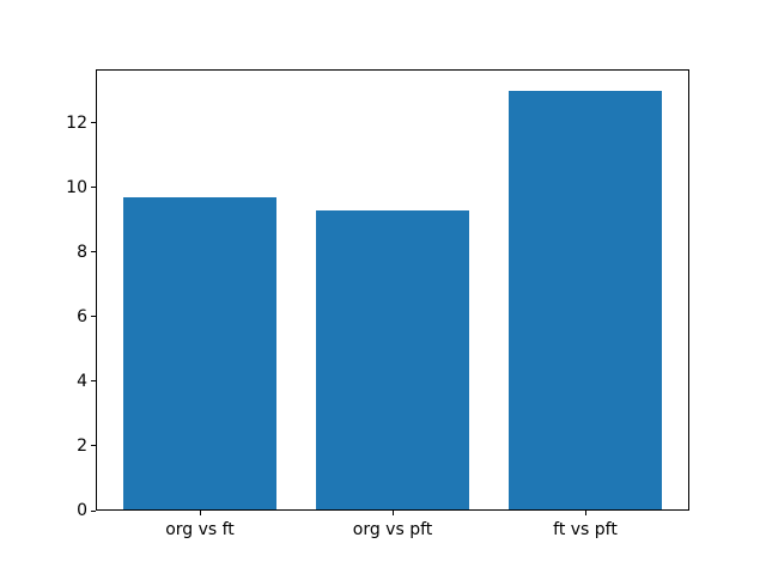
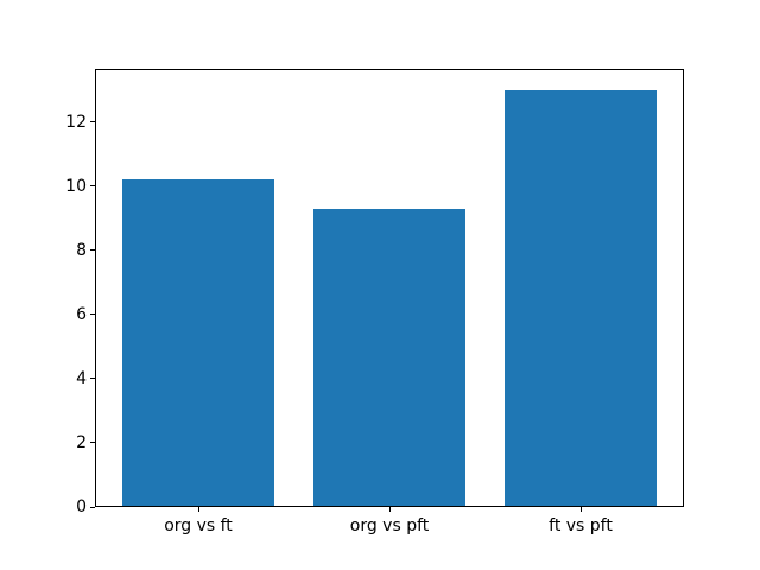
org vs ft: 9.7 -> 10.2
